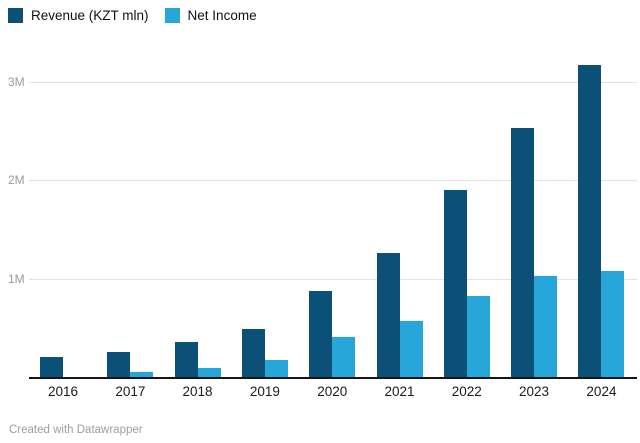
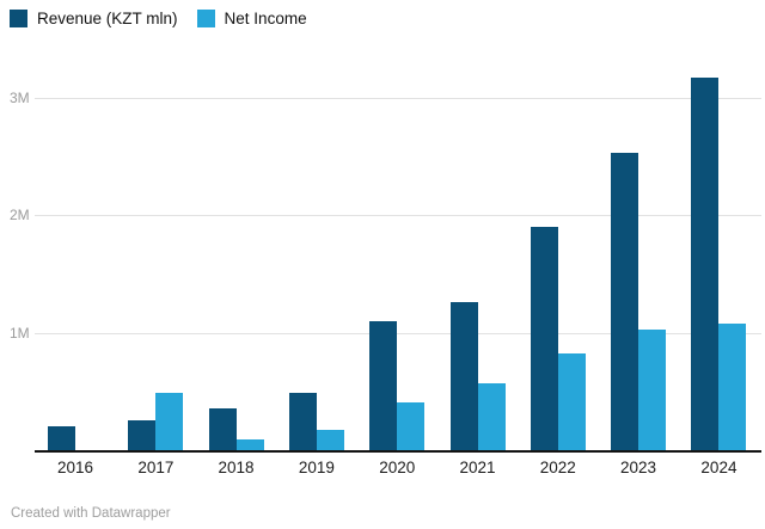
Net Income/2017: 0.1M -> 0.5M
Revenue (KZT mln)/2020: 0.9M -> 1.1M
